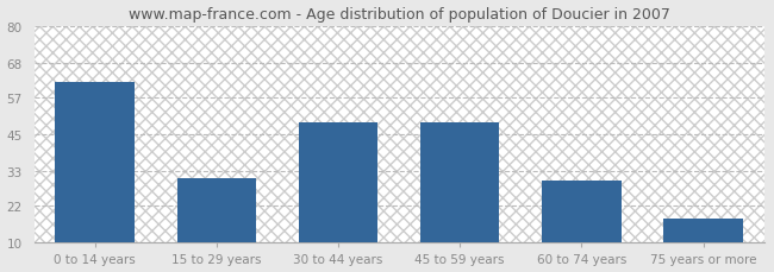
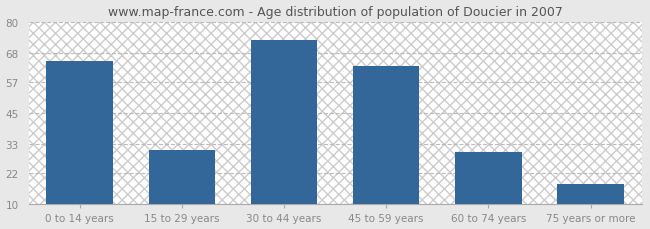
0 to 14 years: 62 -> 65
30 to 44 years: 49 -> 73
45 to 59 years: 49 -> 63
